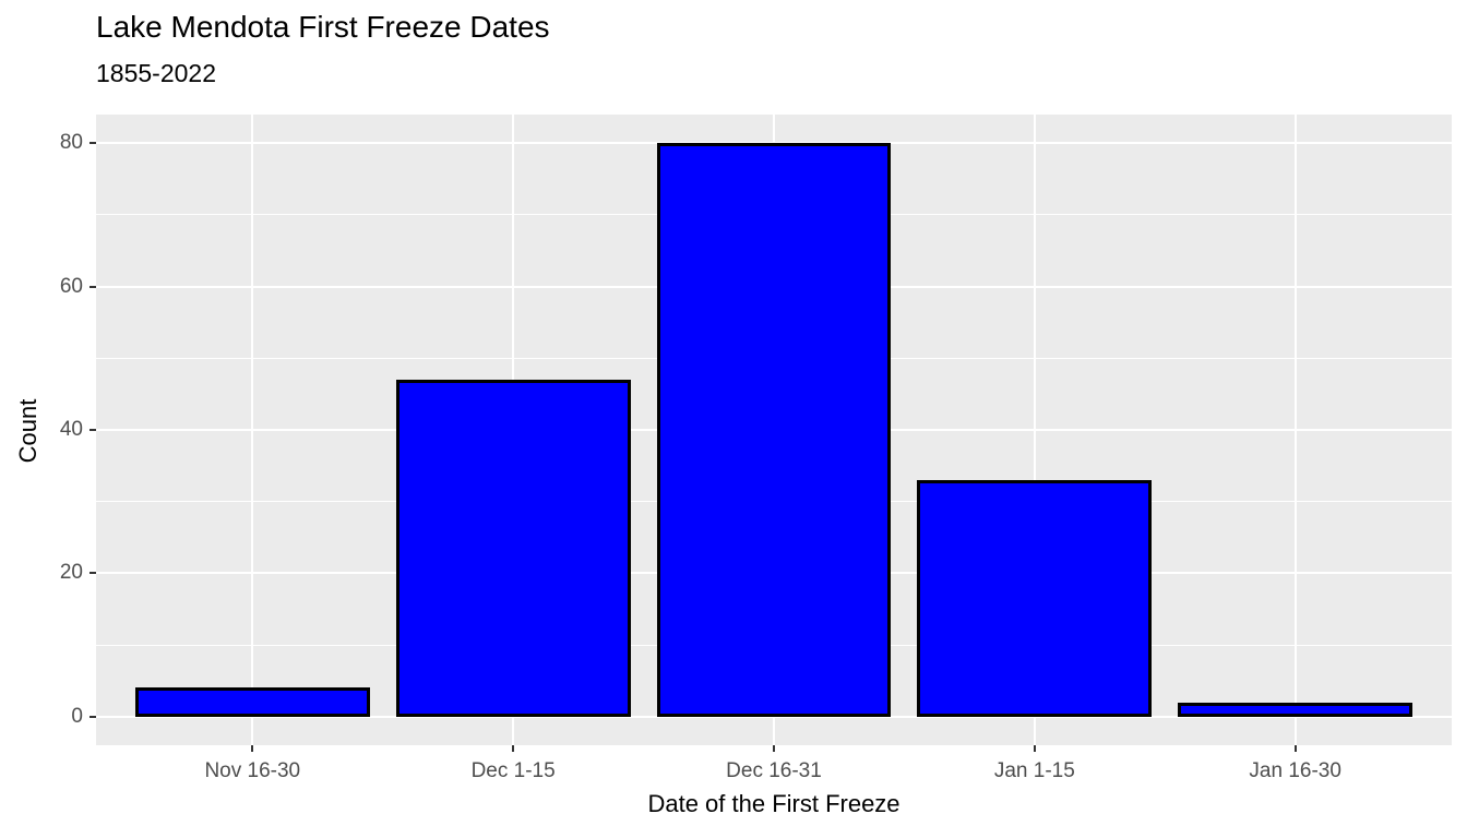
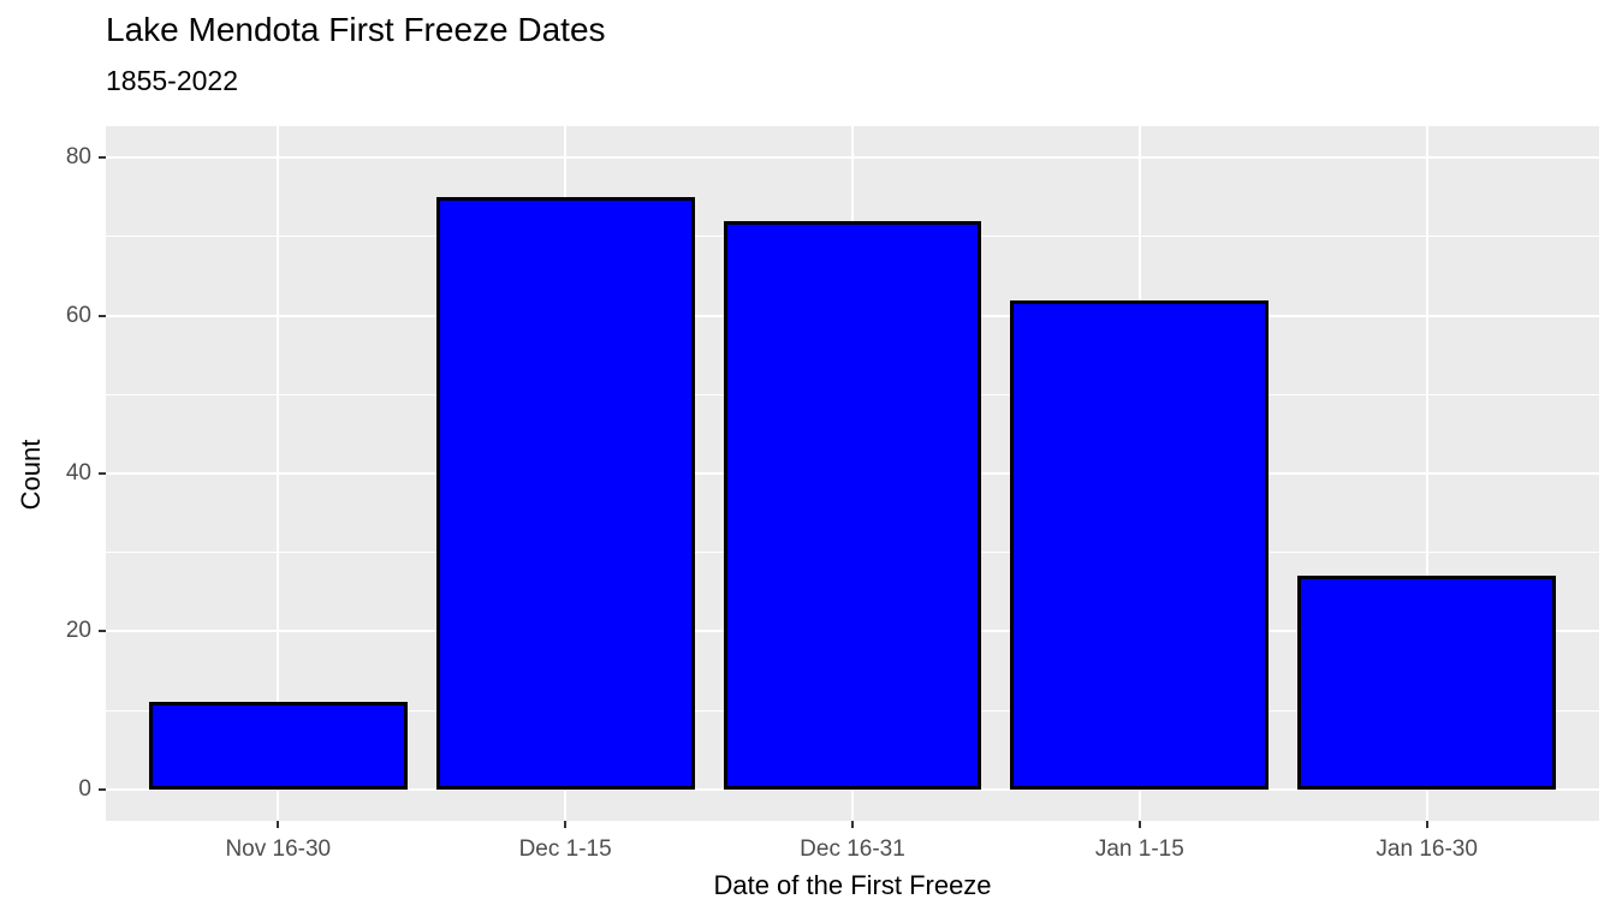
Nov 16-30: 4 -> 11
Dec 1-15: 47 -> 75
Dec 16-31: 80 -> 72
Jan 1-15: 33 -> 62
Jan 16-30: 2 -> 27
